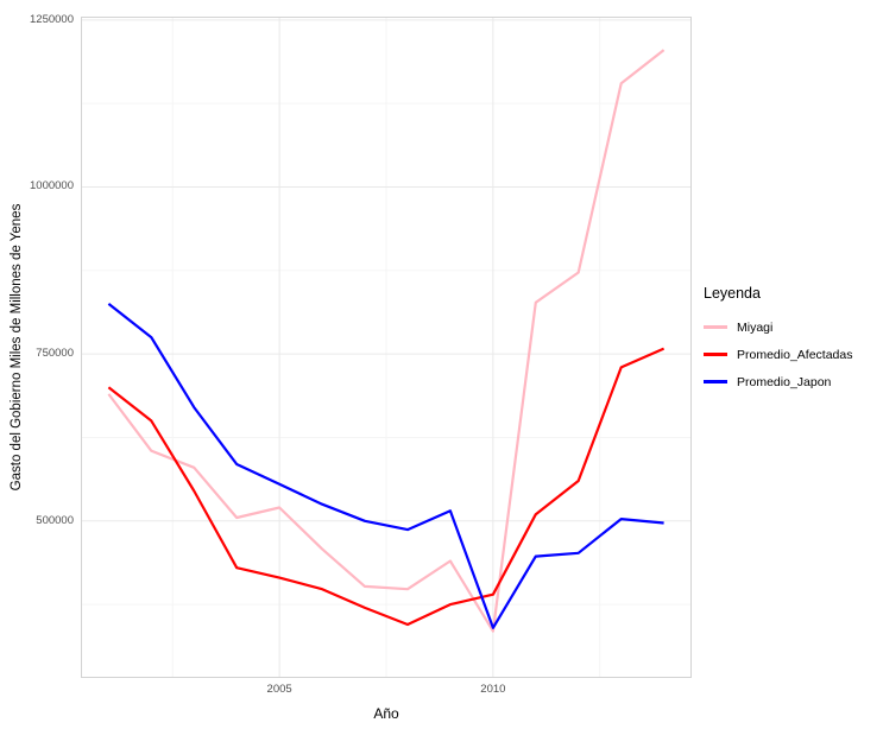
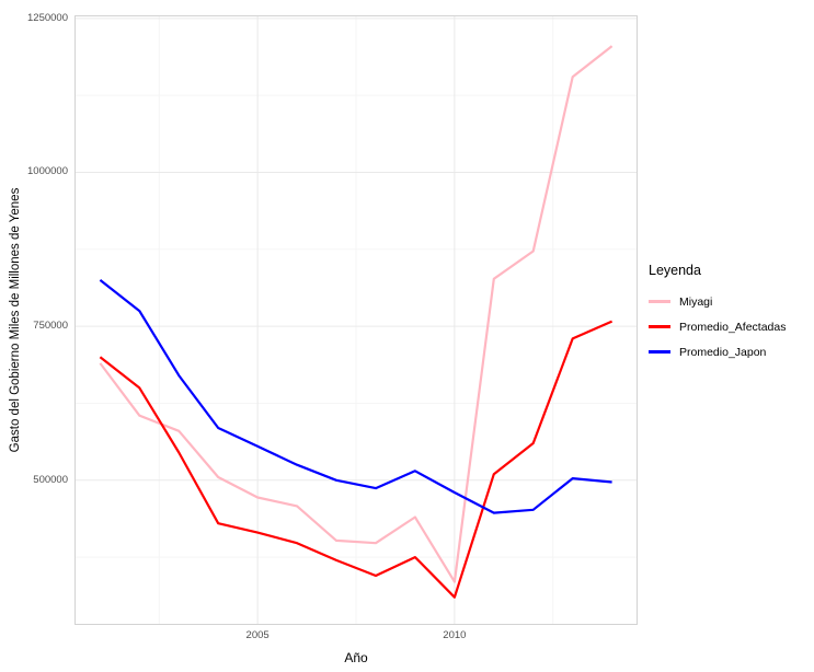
Miyagi/2005: 520000 -> 470000
Promedio_Afectadas/2010: 390000 -> 310000
Promedio_Japon/2010: 340000 -> 480000
